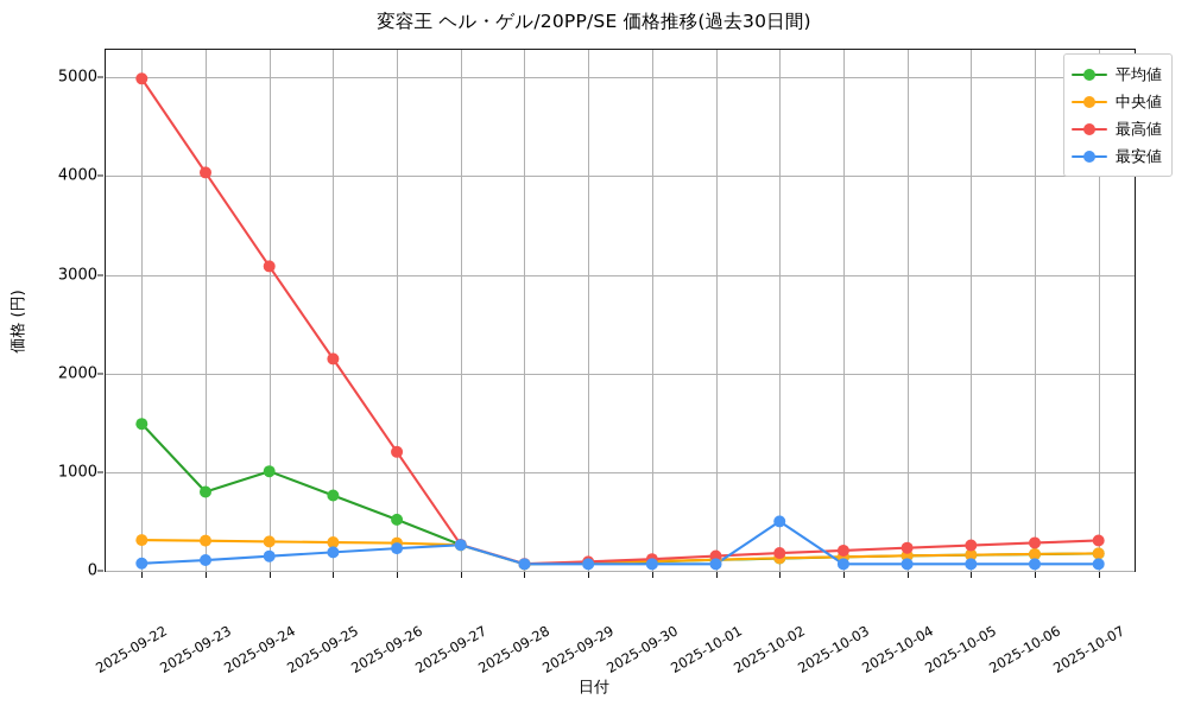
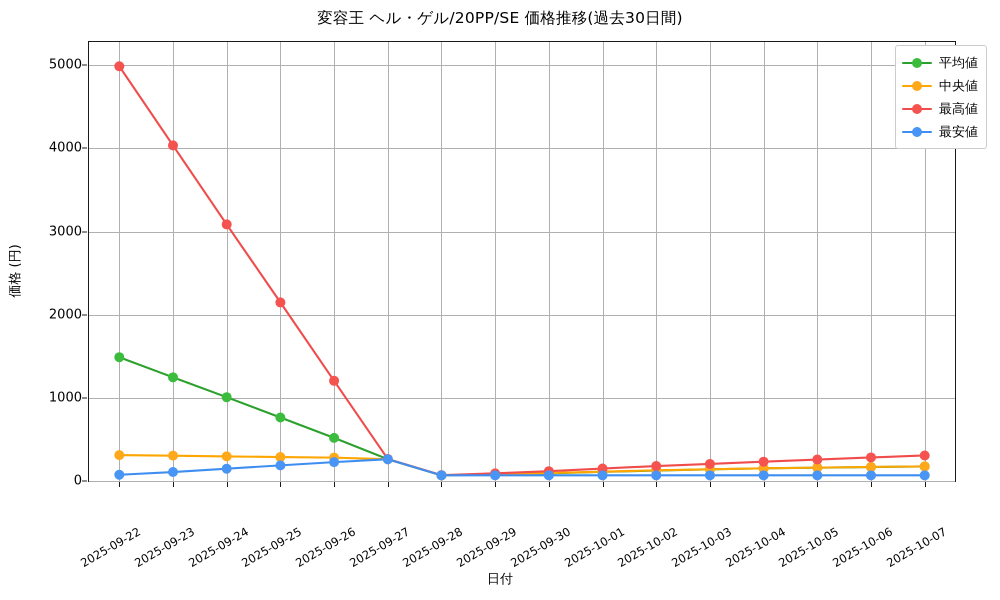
平均値/2025-09-23: 800 -> 1200
最安値/2025-10-02: 500 -> 100
